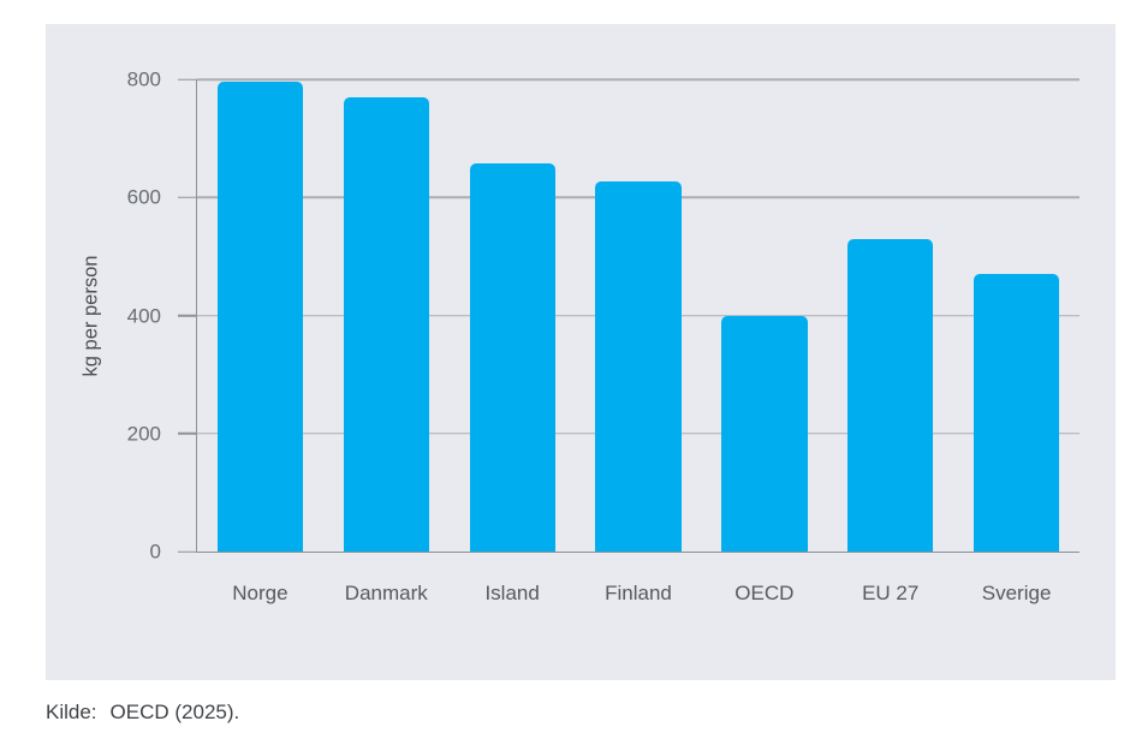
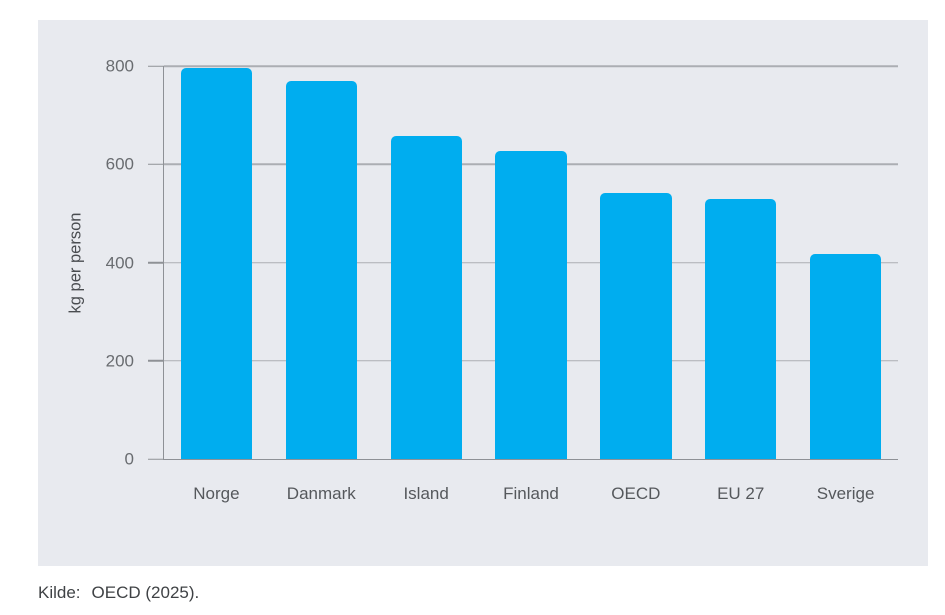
OECD: 400 -> 540
Sverige: 470 -> 420
